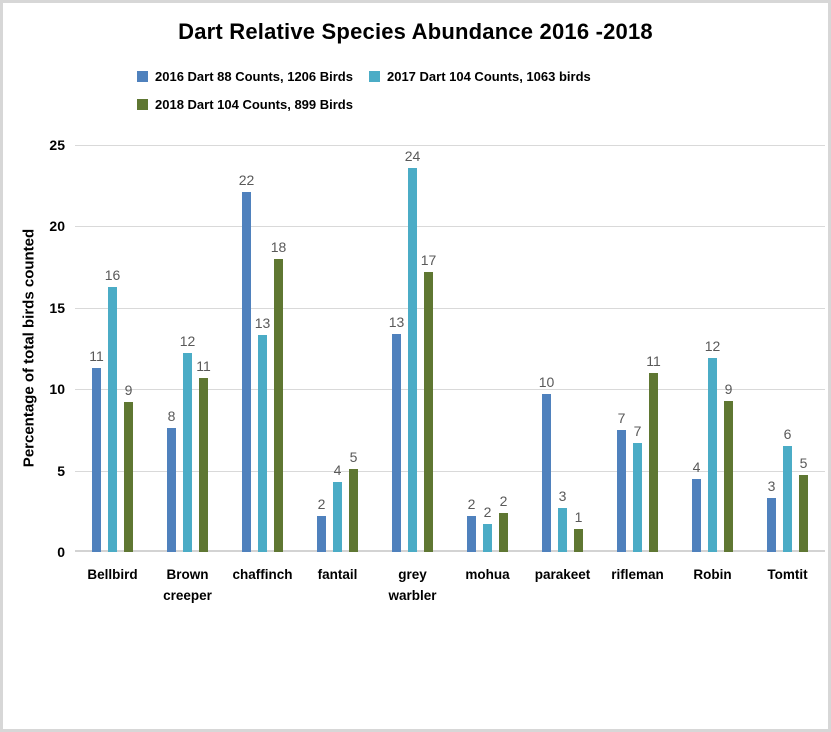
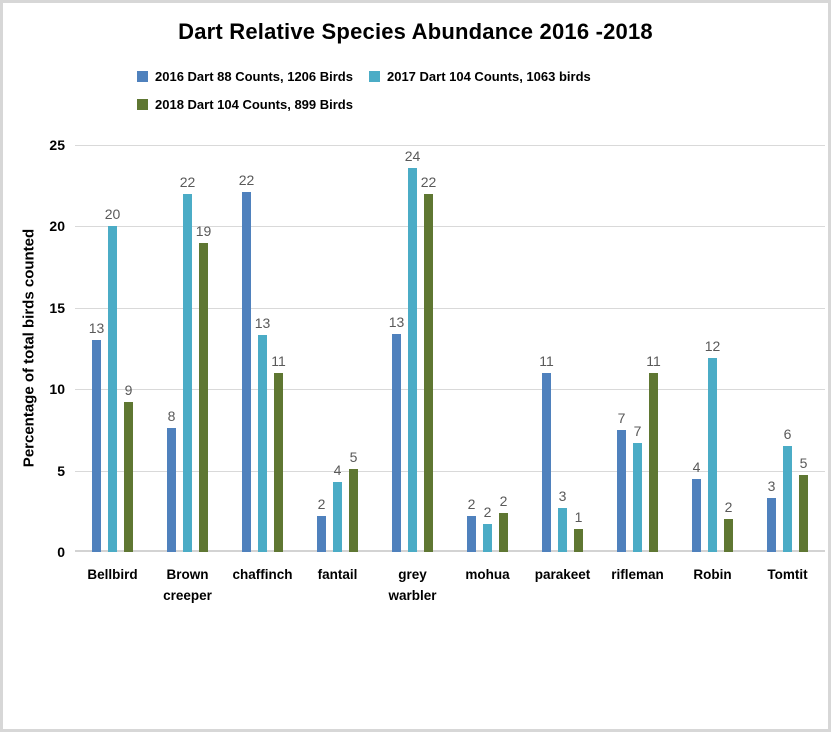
2016 Dart 88 Counts, 1206 Birds/Bellbird: 11 -> 13
2017 Dart 104 Counts, 1063 birds/Bellbird: 16 -> 20
2017 Dart 104 Counts, 1063 birds/Brown creeper: 12 -> 22
2018 Dart 104 Counts, 899 Birds/Brown creeper: 11 -> 19
2018 Dart 104 Counts, 899 Birds/chaffinch: 18 -> 11
2018 Dart 104 Counts, 899 Birds/grey warbler: 17 -> 22
2016 Dart 88 Counts, 1206 Birds/parakeet: 10 -> 11
2018 Dart 104 Counts, 899 Birds/Robin: 9 -> 2
